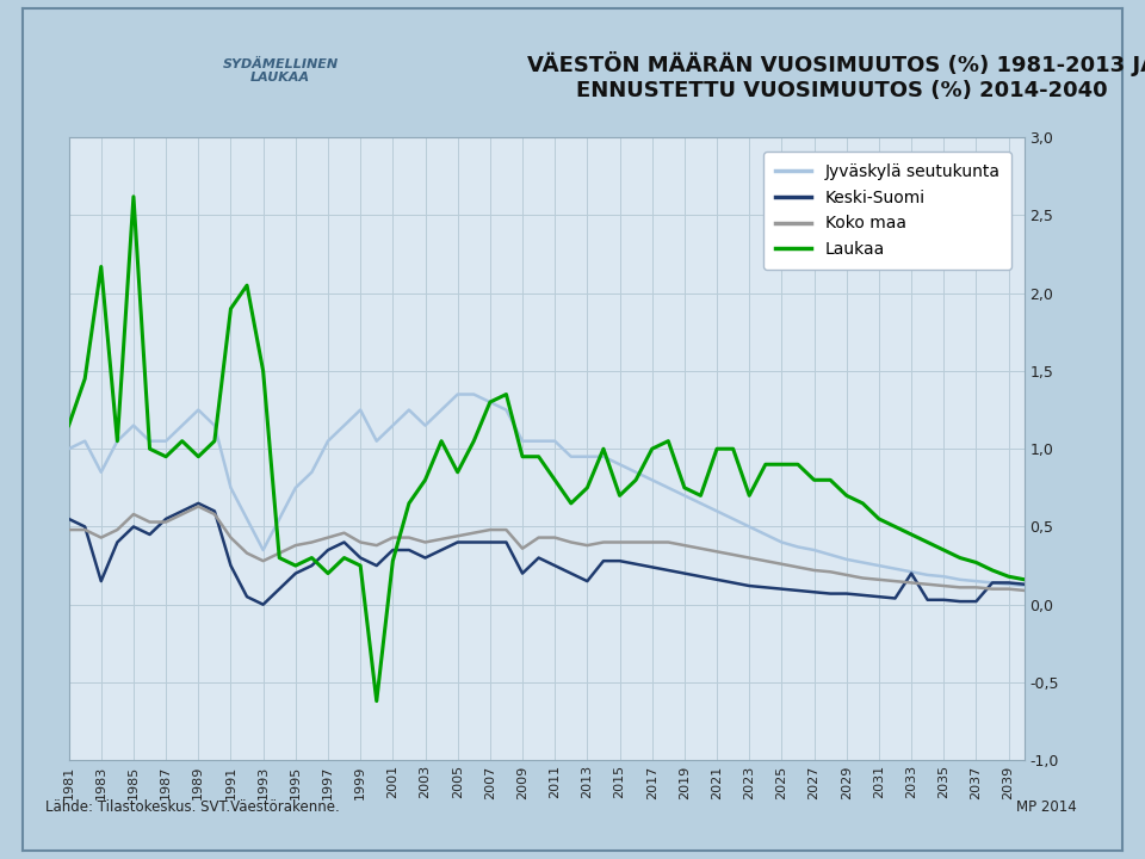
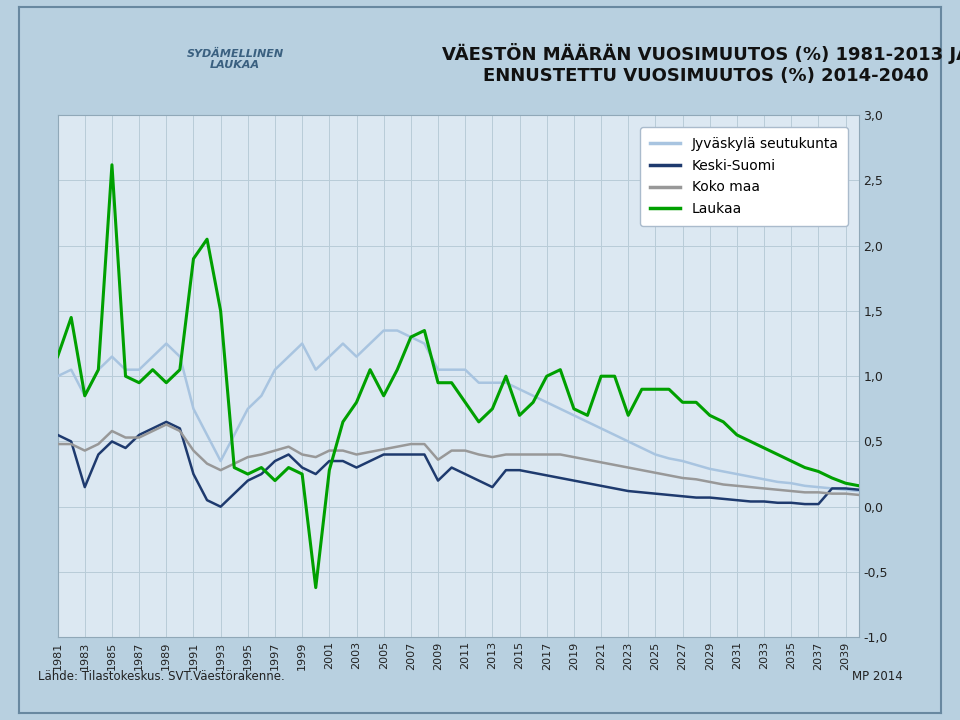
Laukaa/1983: 2,17 -> 0,85
Keski-Suomi/2033: 0,20 -> 0,04
